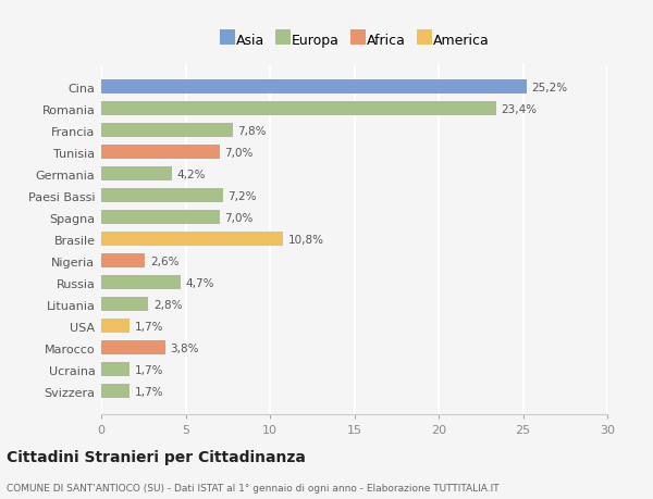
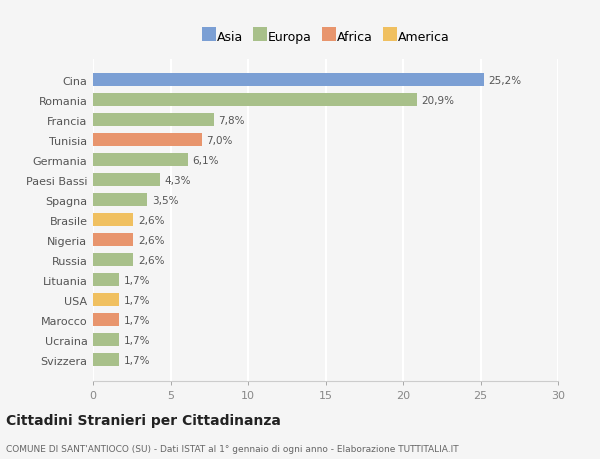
Romania: 23,4% -> 20,9%
Germania: 4,2% -> 6,1%
Paesi Bassi: 7,2% -> 4,3%
Spagna: 7,0% -> 3,5%
Brasile: 10,8% -> 2,6%
Russia: 4,7% -> 2,6%
Lituania: 2,8% -> 1,7%
Marocco: 3,8% -> 1,7%
